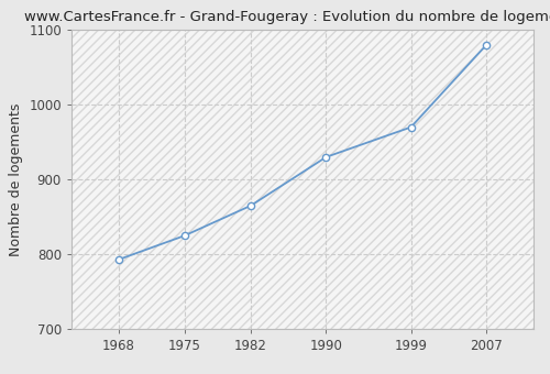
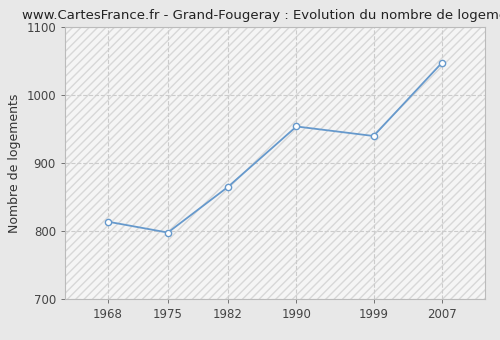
1968: 793 -> 814
1975: 825 -> 798
1990: 930 -> 954
1999: 970 -> 940
2007: 1080 -> 1048
